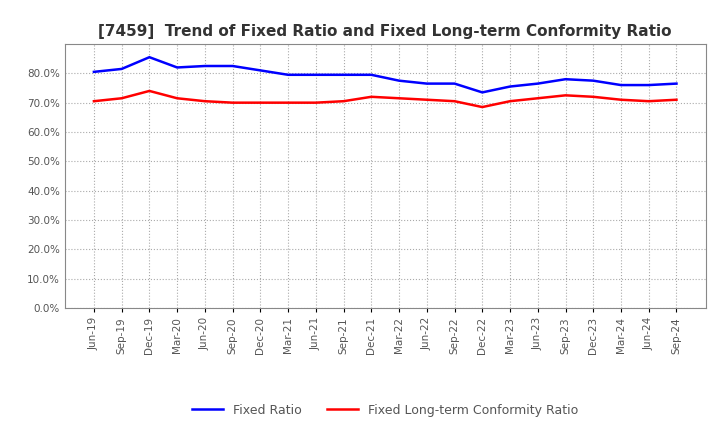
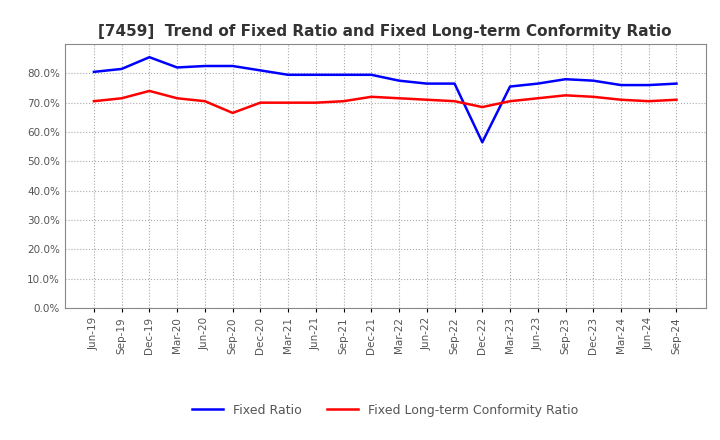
Fixed Long-term Conformity Ratio/Sep-20: 70.0% -> 66.5%
Fixed Ratio/Dec-22: 73.5% -> 56.5%
